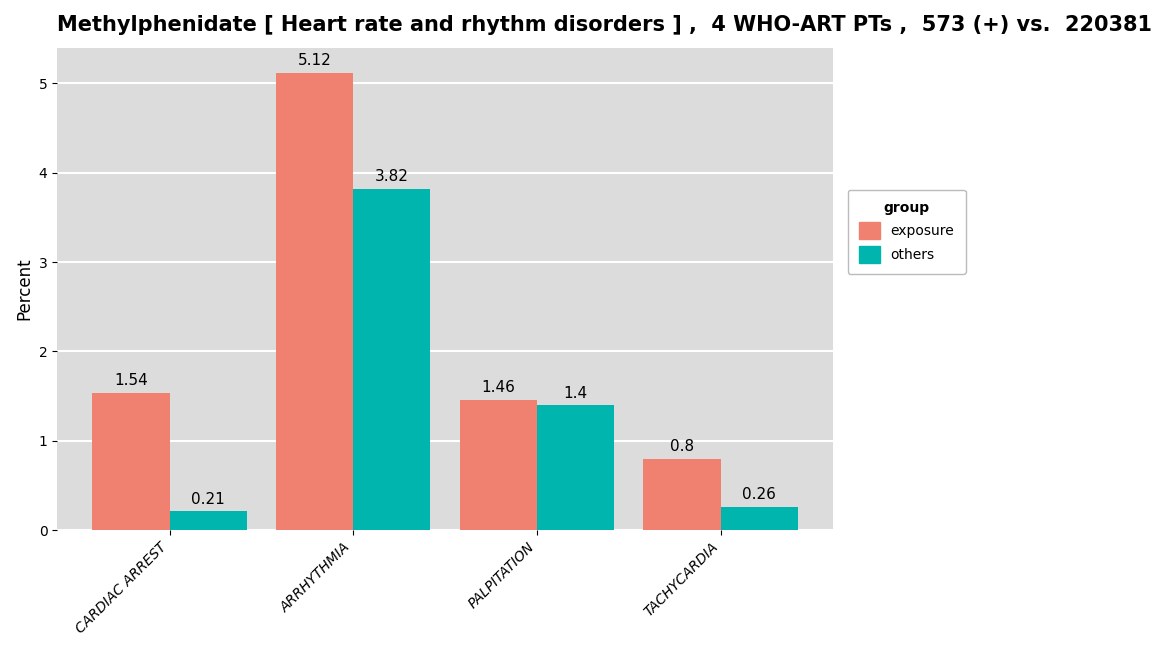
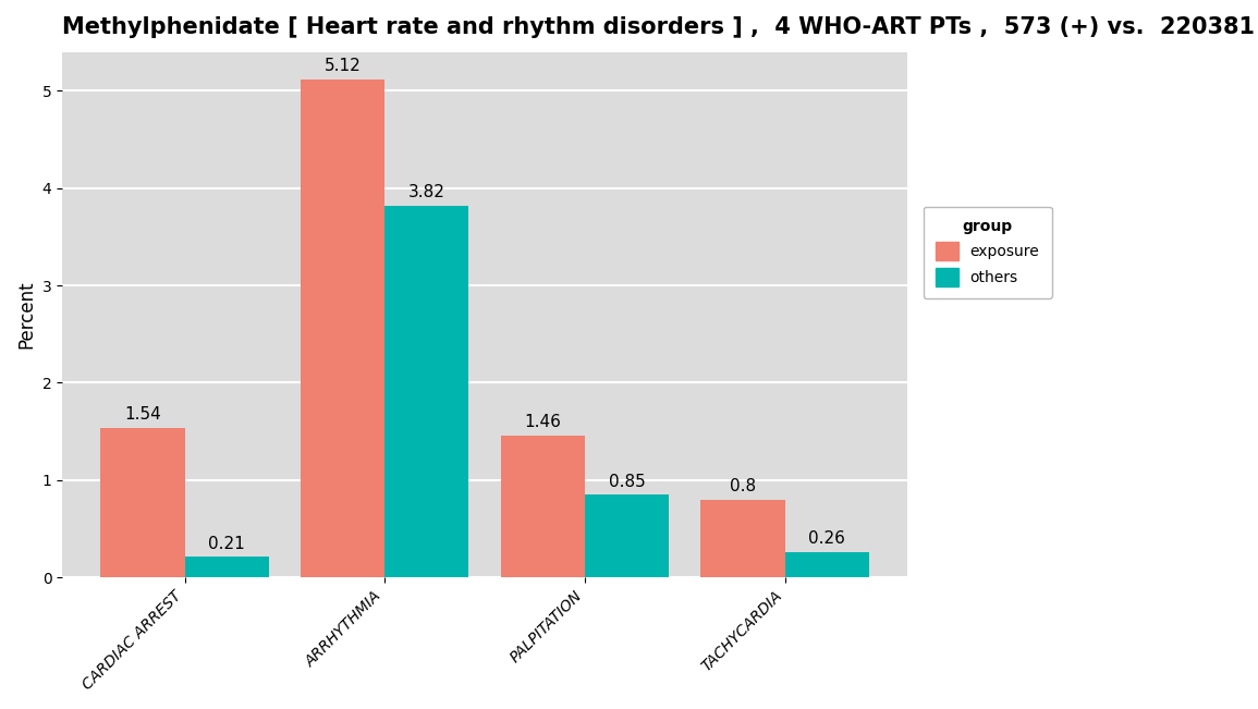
others/PALPITATION: 1.4 -> 0.85
